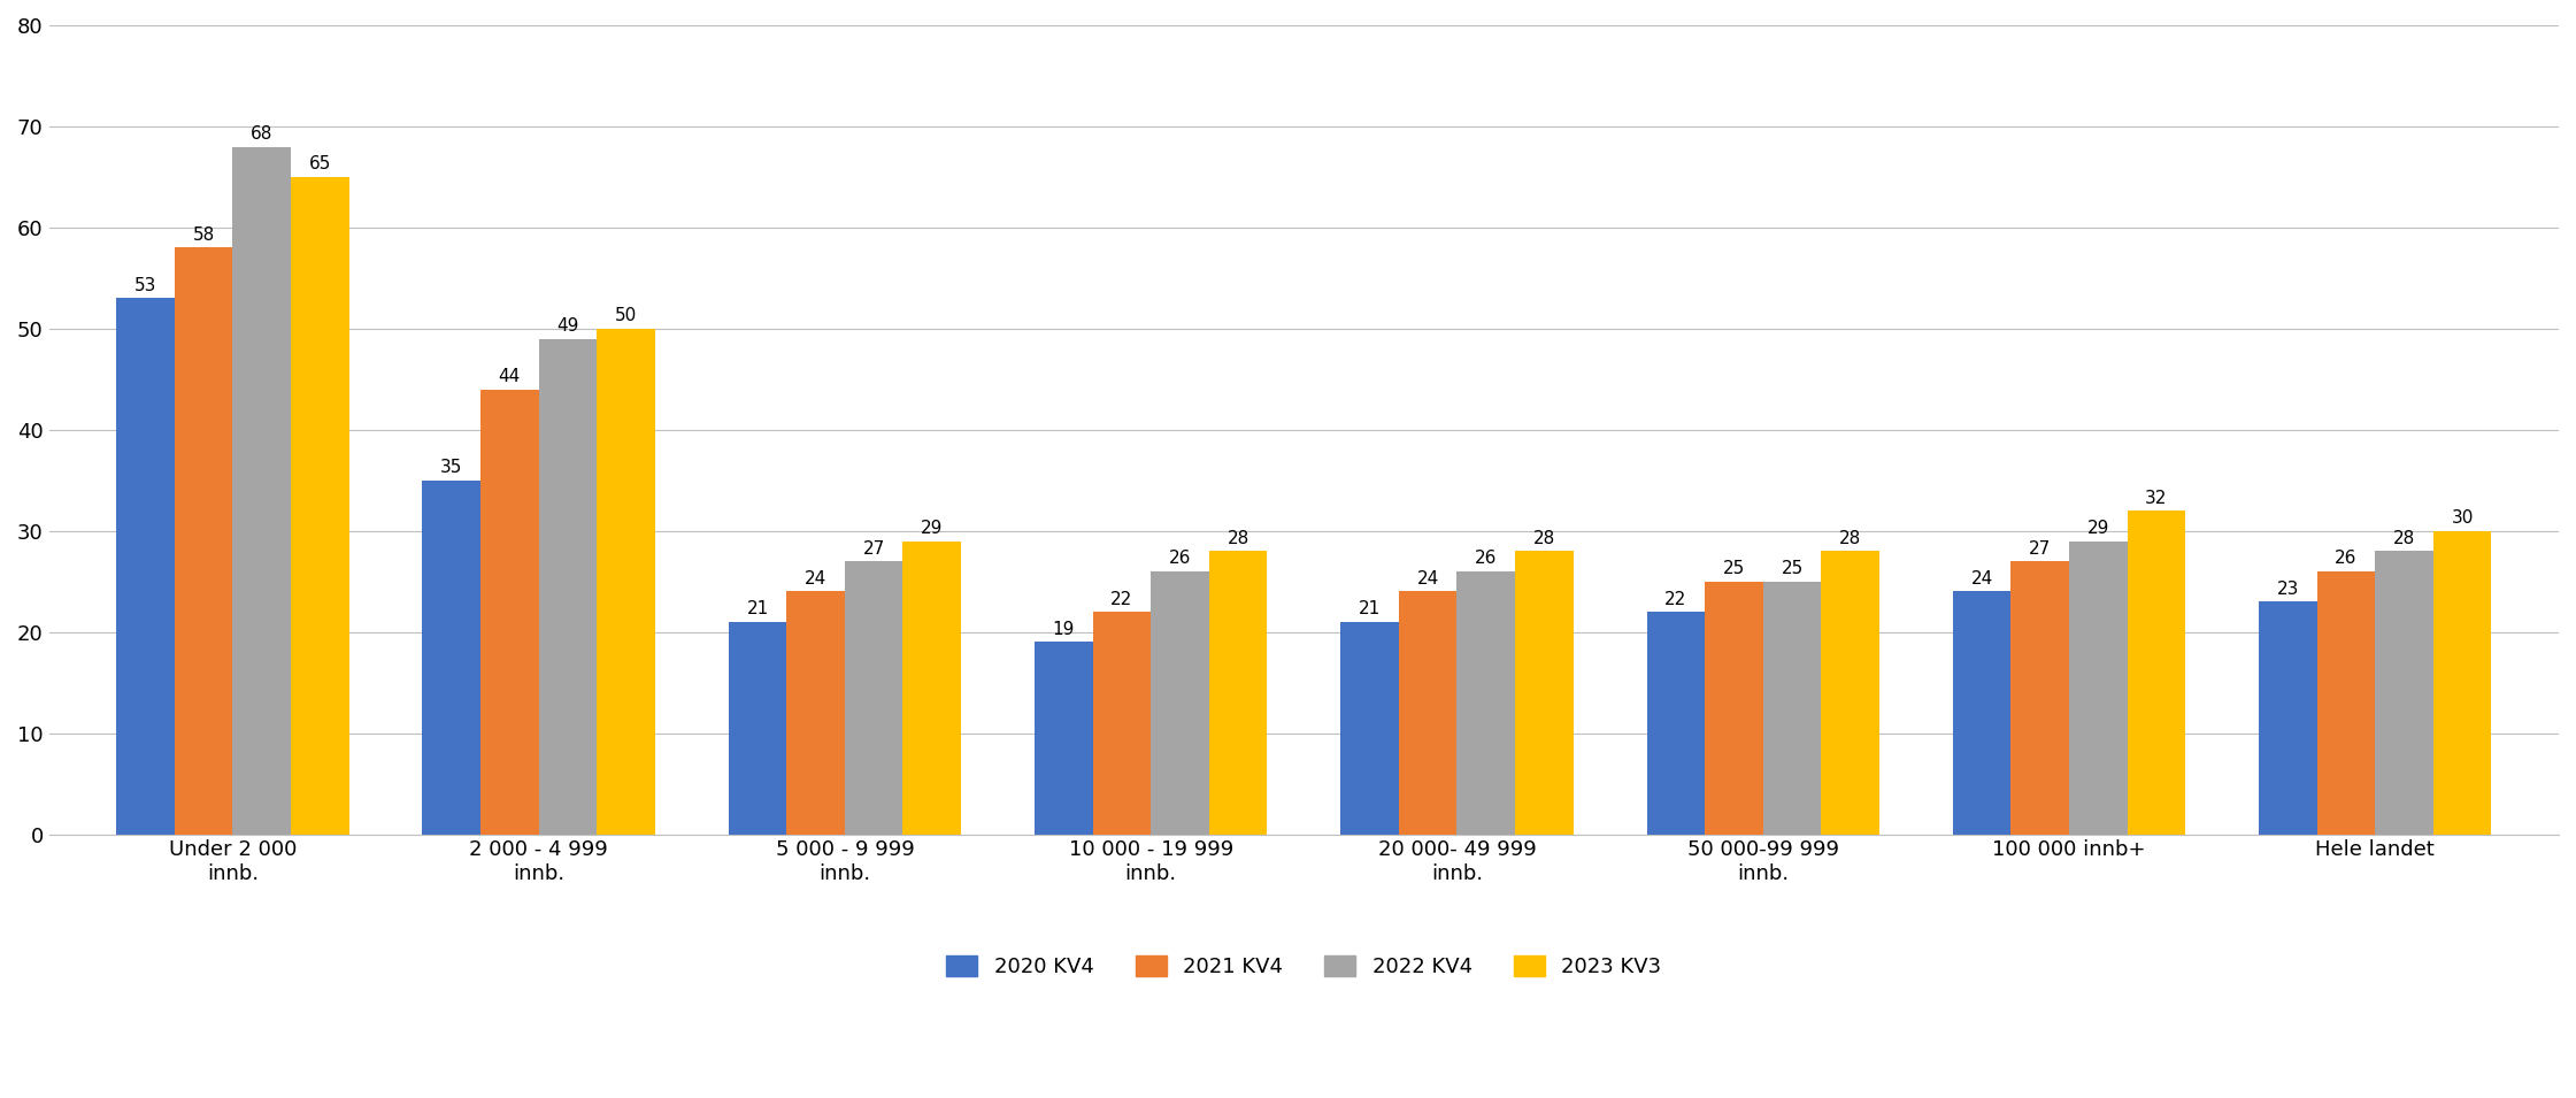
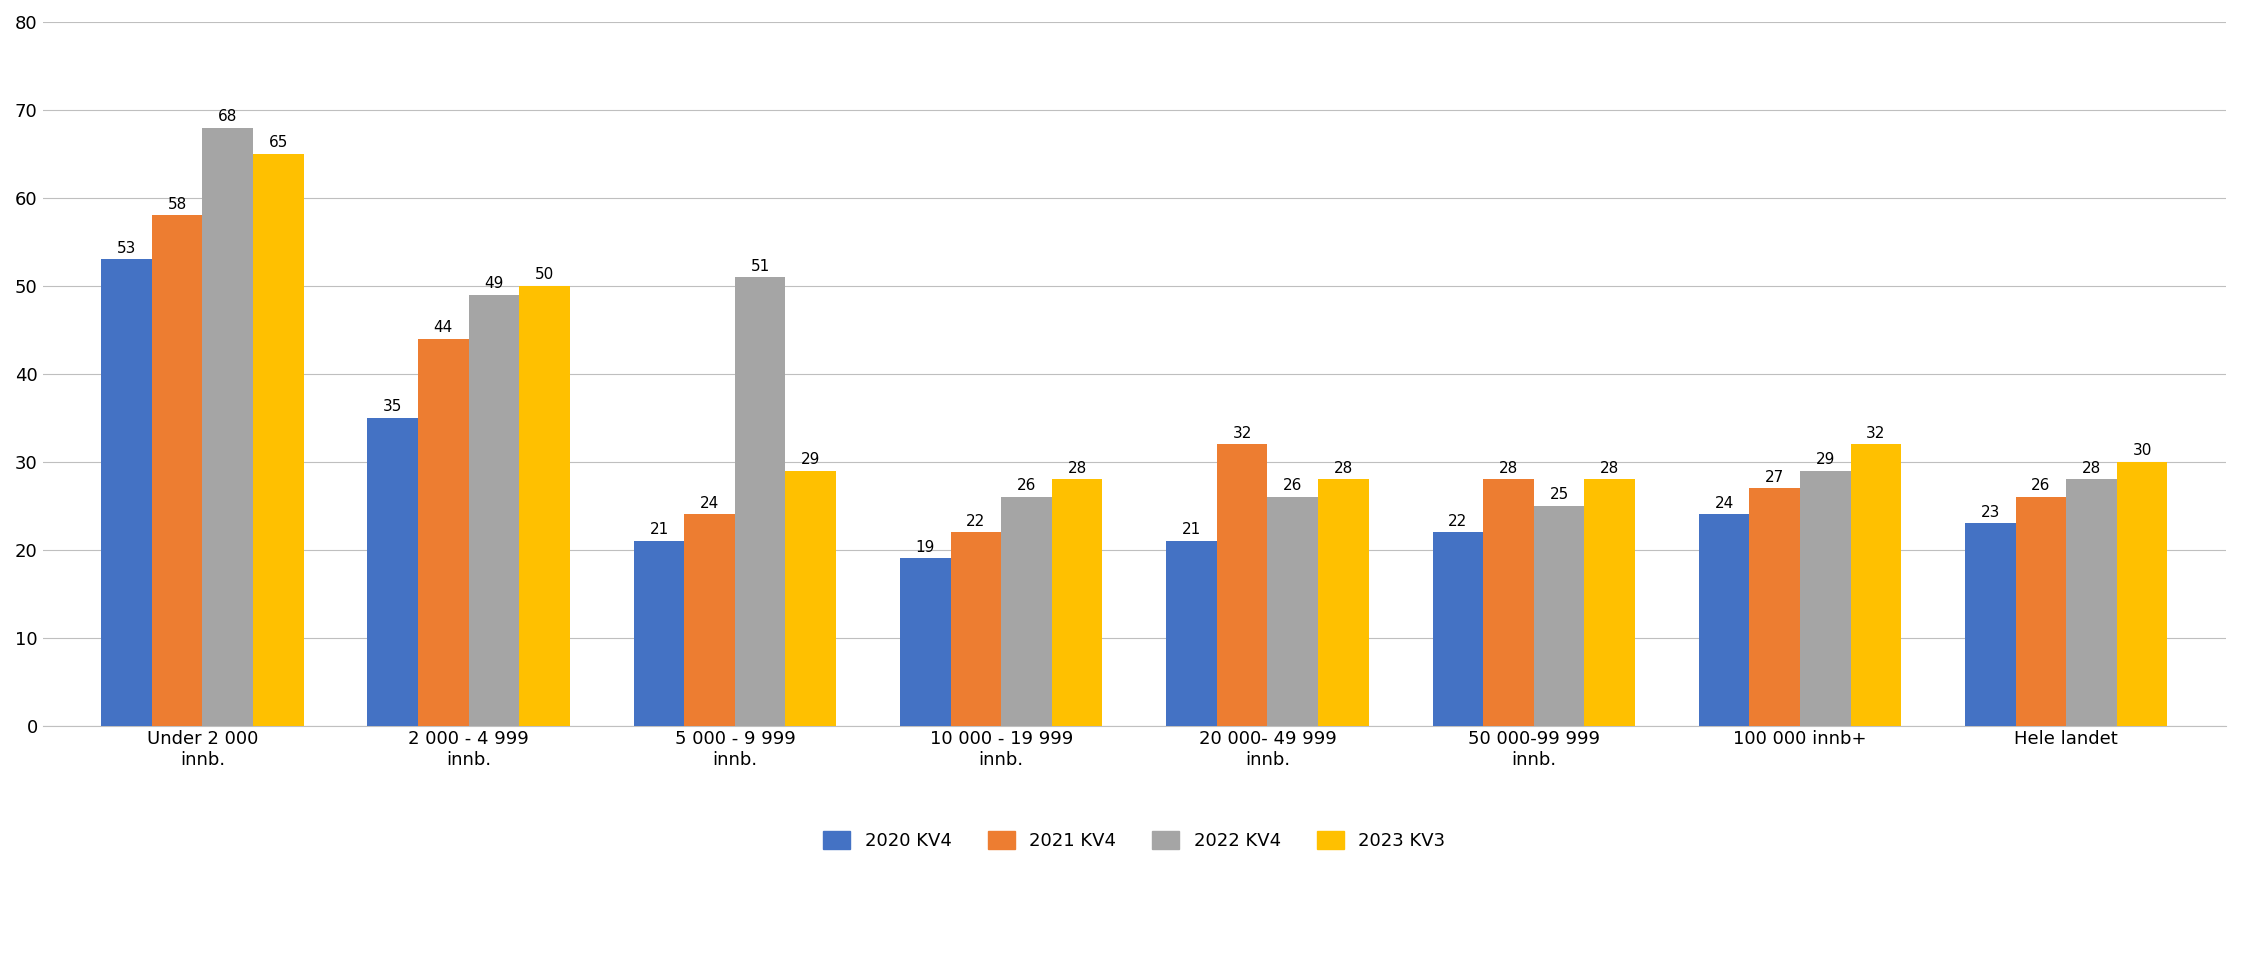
2022 KV4/5 000 - 9 999 innb.: 27 -> 51
2021 KV4/20 000- 49 999 innb.: 24 -> 32
2021 KV4/50 000-99 999 innb.: 25 -> 28
